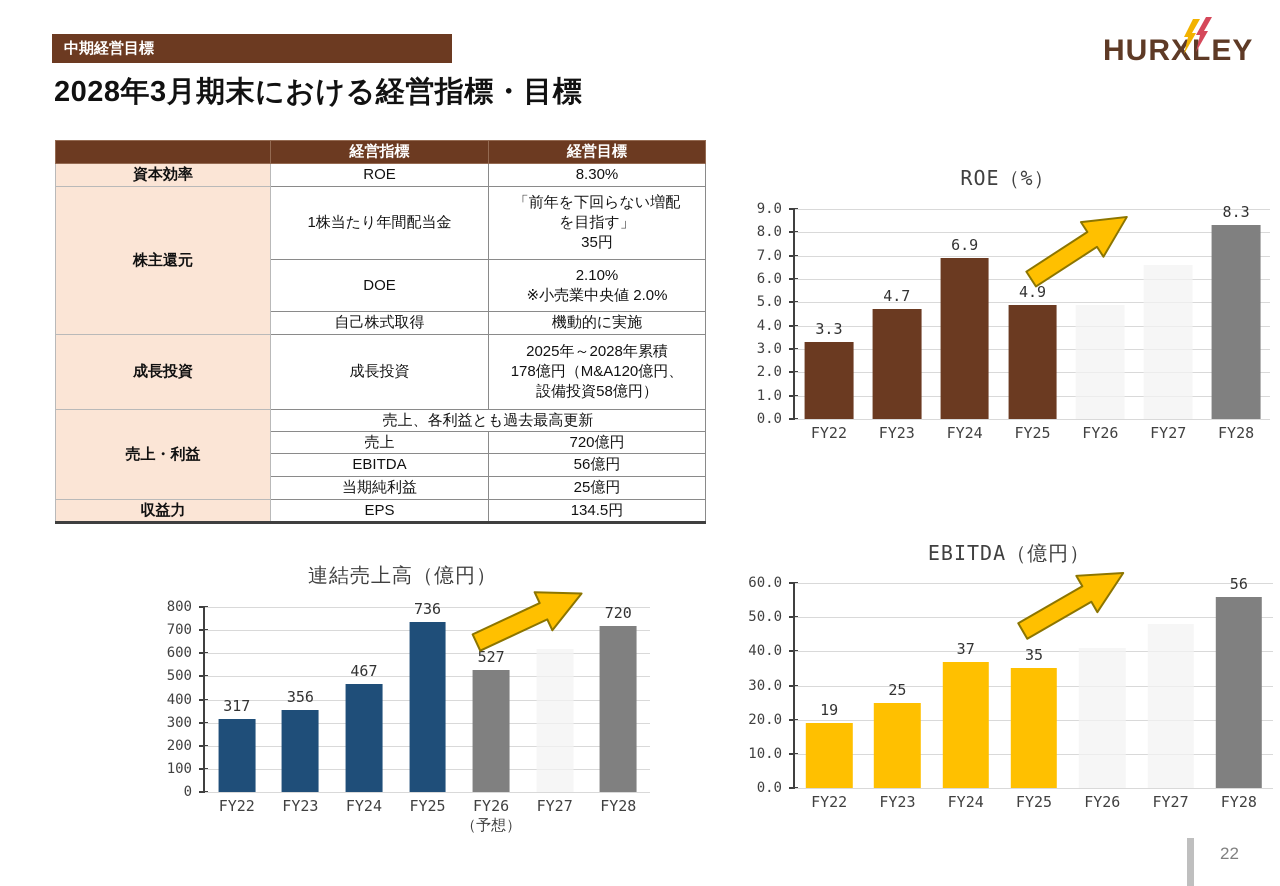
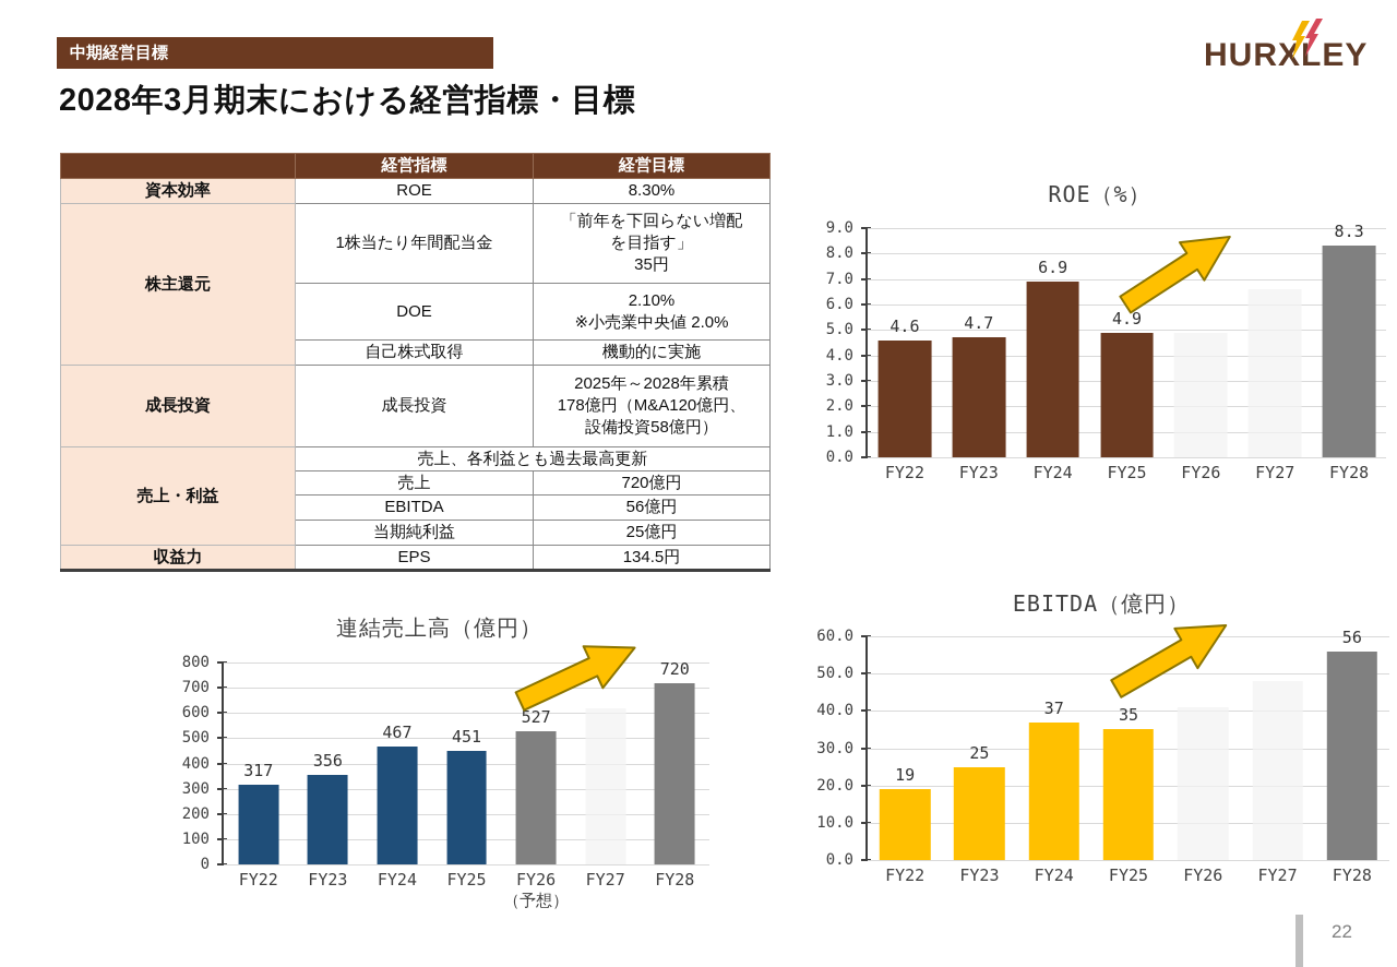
ROE（%）/FY22: 3.3 -> 4.6
連結売上高（億円）/FY25: 736 -> 451
